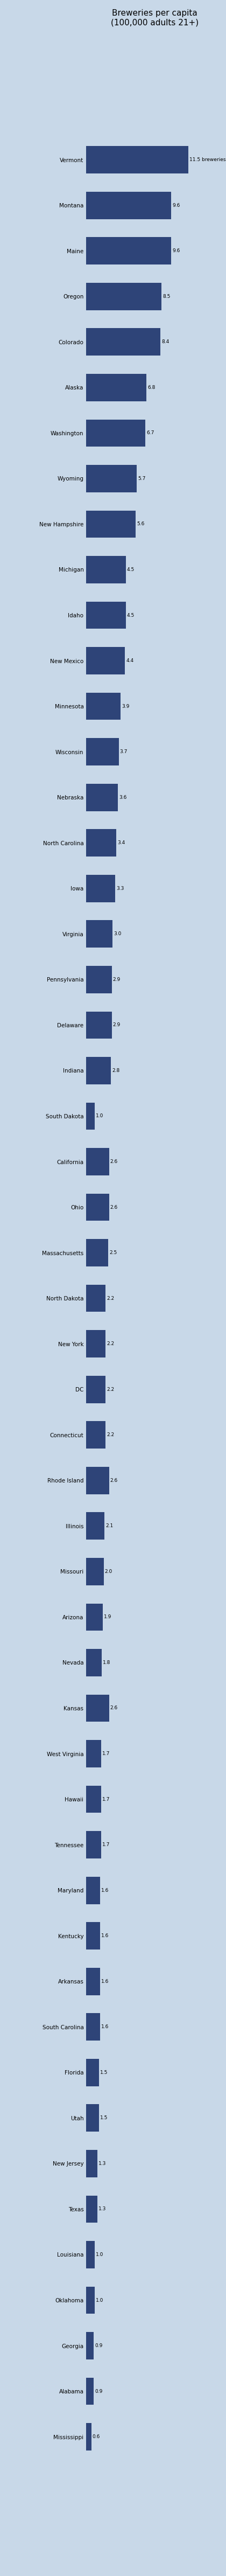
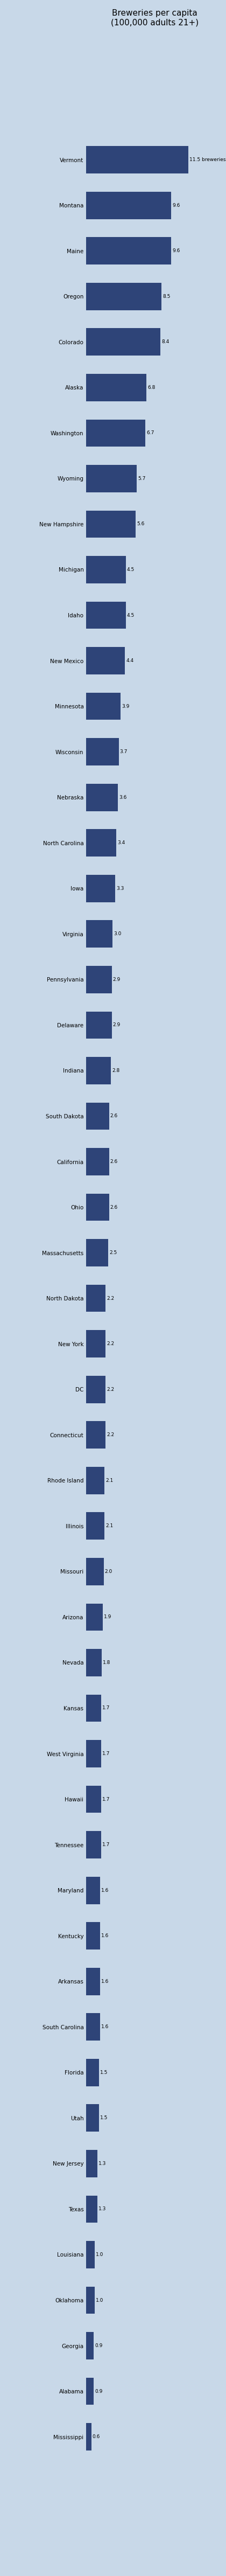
South Dakota: 1.0 -> 2.6
Rhode Island: 2.6 -> 2.1
Kansas: 2.6 -> 1.7
